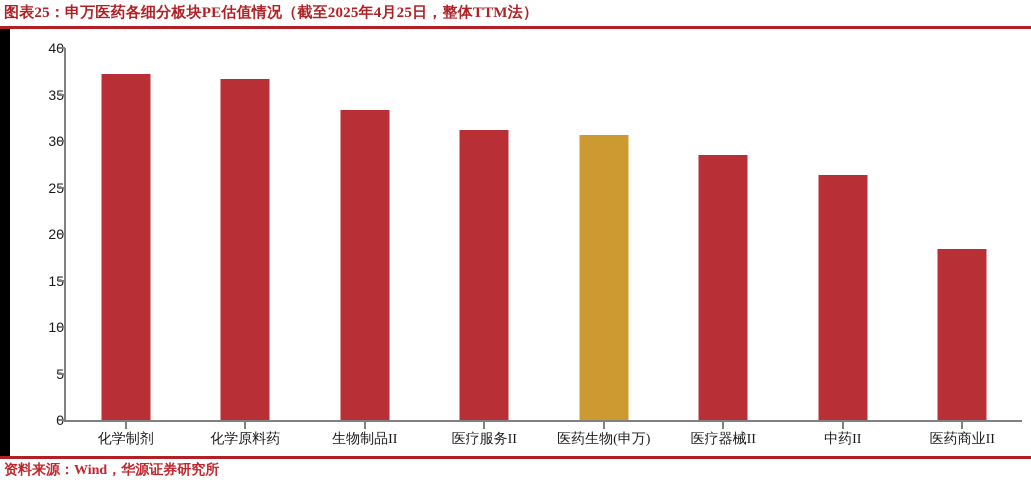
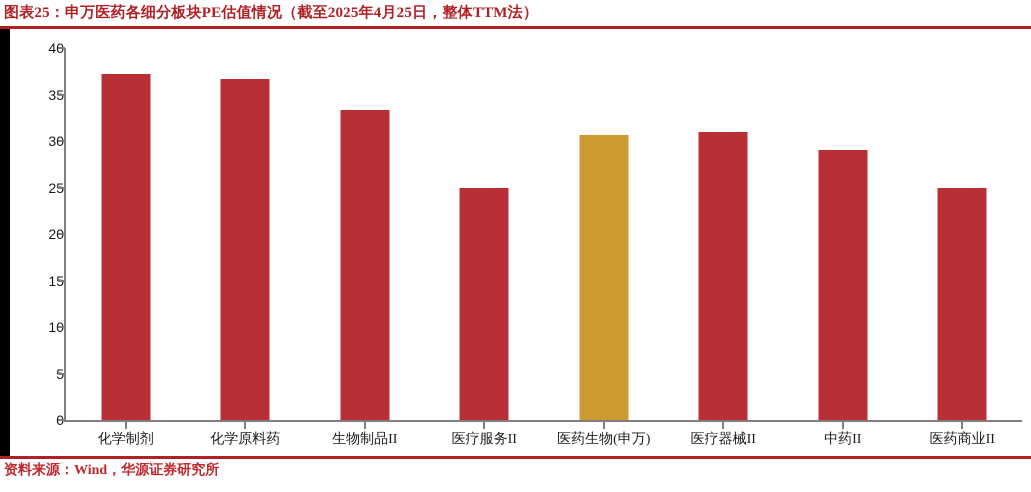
医疗服务II: 31 -> 25
医疗器械II: 28 -> 31
中药II: 26 -> 29
医药商业II: 18 -> 25
